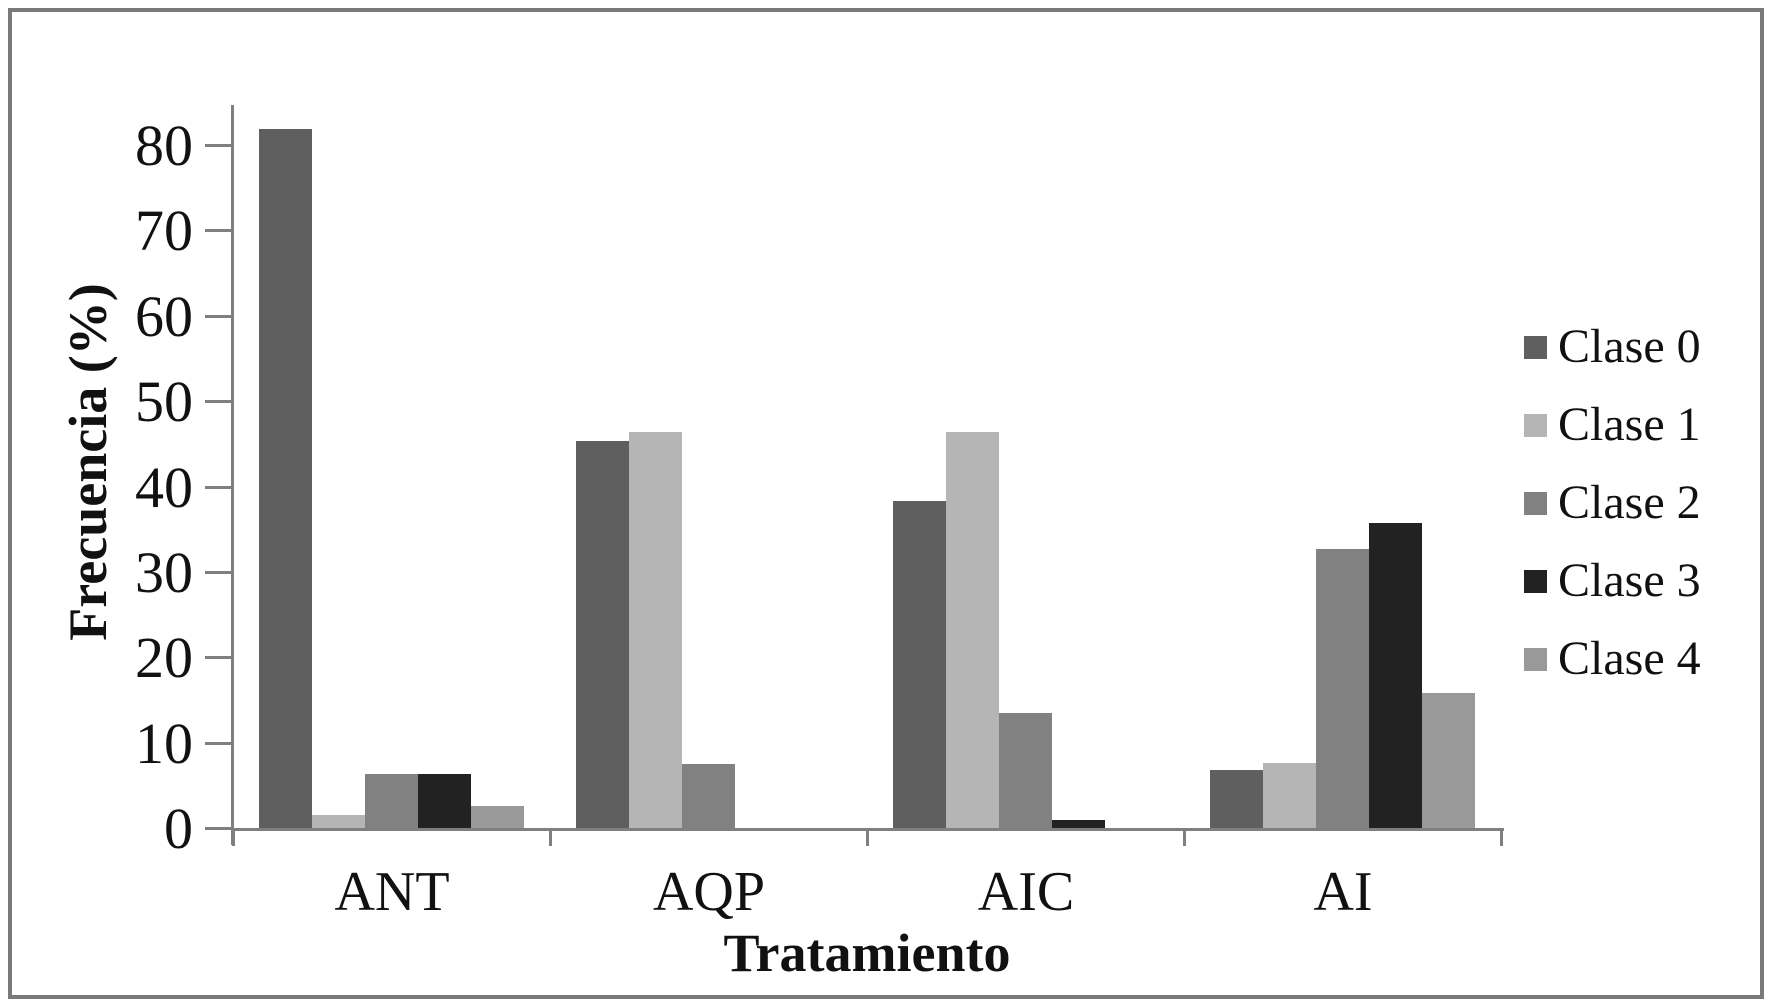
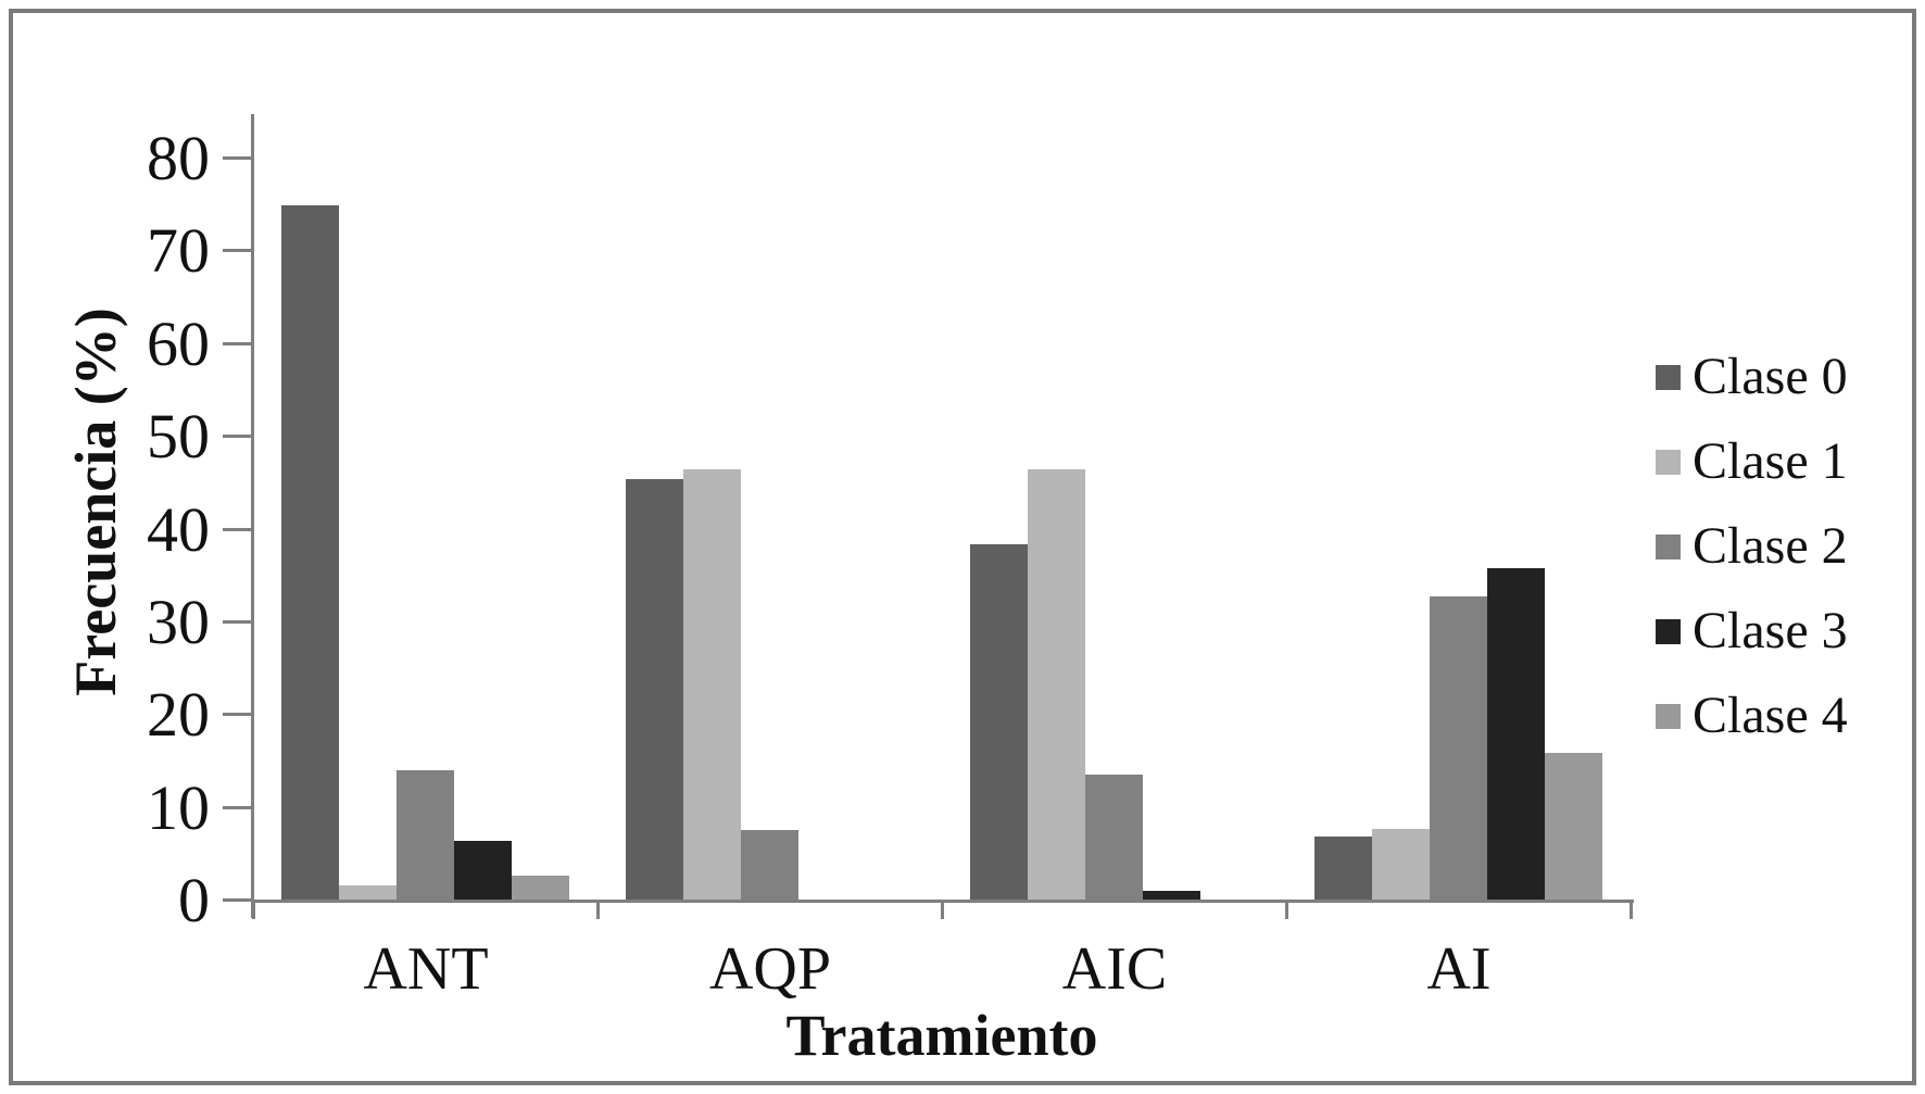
Clase 0/ANT: 82 -> 75
Clase 2/ANT: 6 -> 14
